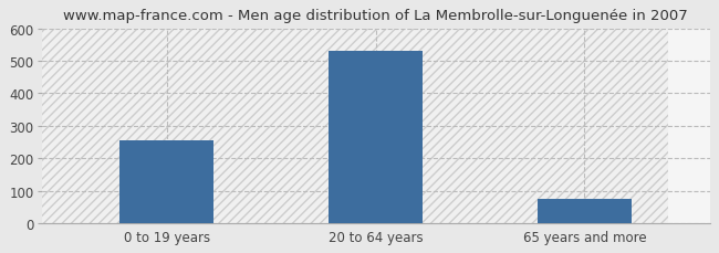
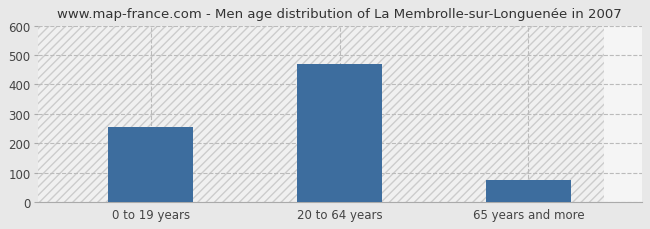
20 to 64 years: 530 -> 470
